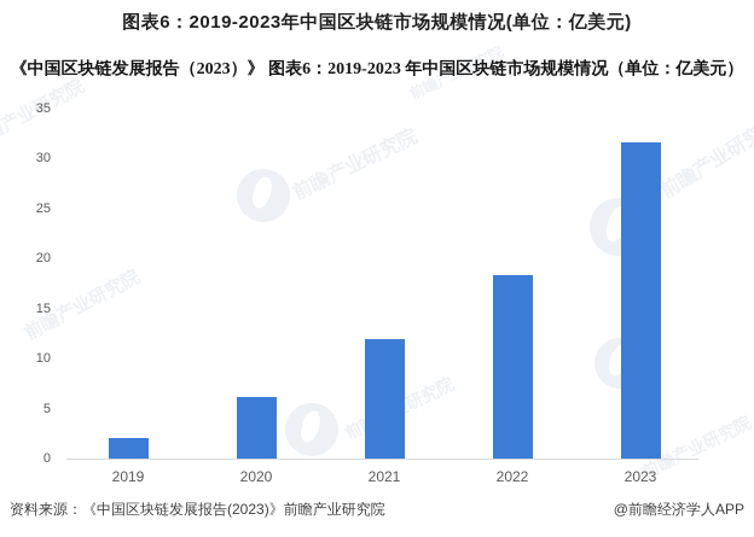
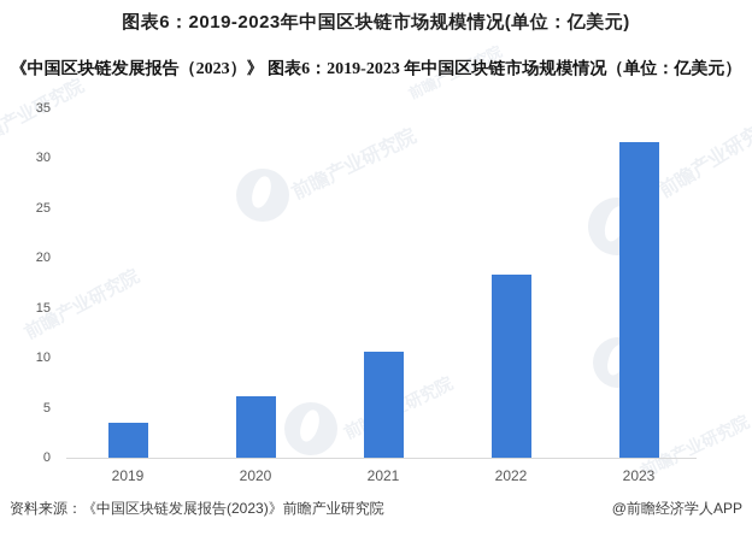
2019: 2 -> 4
2021: 12 -> 11
